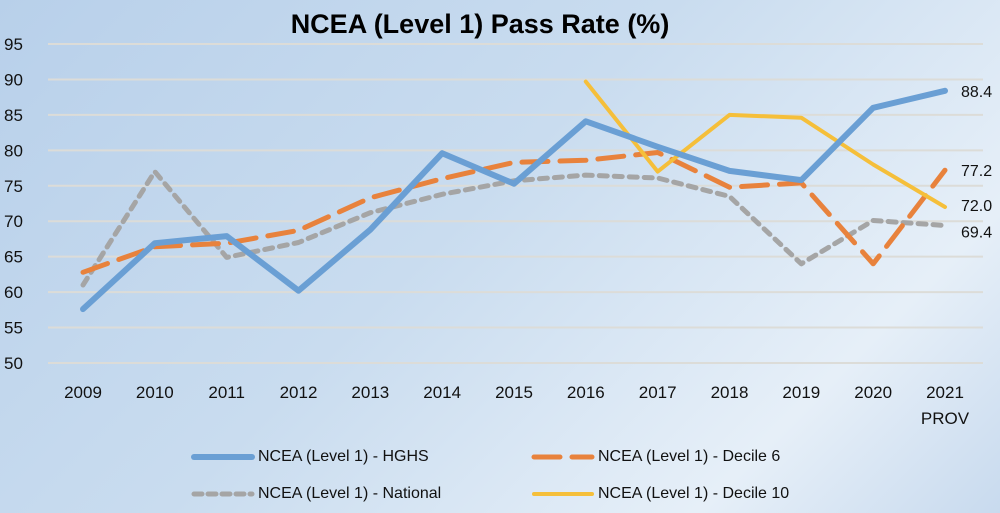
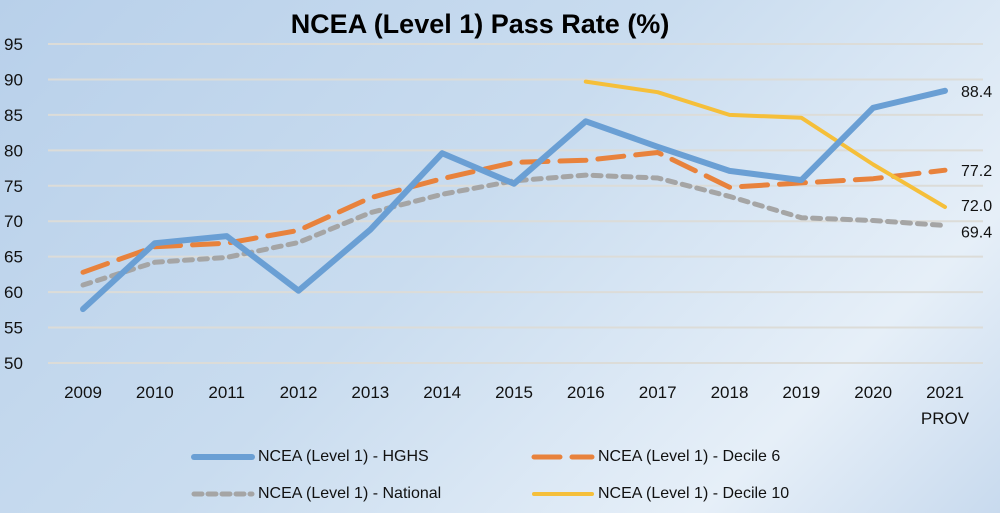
NCEA (Level 1) - National/2010: 77 -> 64
NCEA (Level 1) - Decile 10/2017: 77 -> 88
NCEA (Level 1) - National/2019: 64 -> 70
NCEA (Level 1) - Decile 6/2020: 64 -> 76
